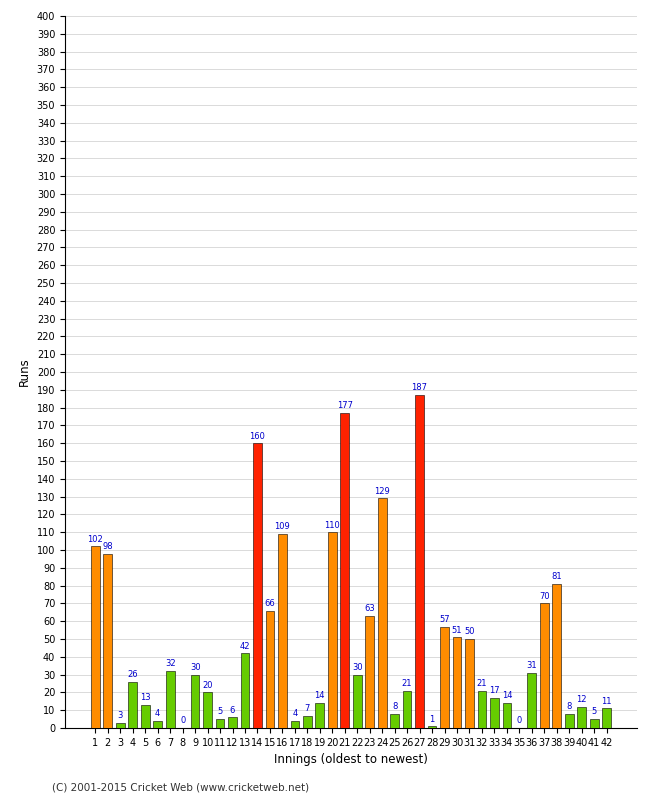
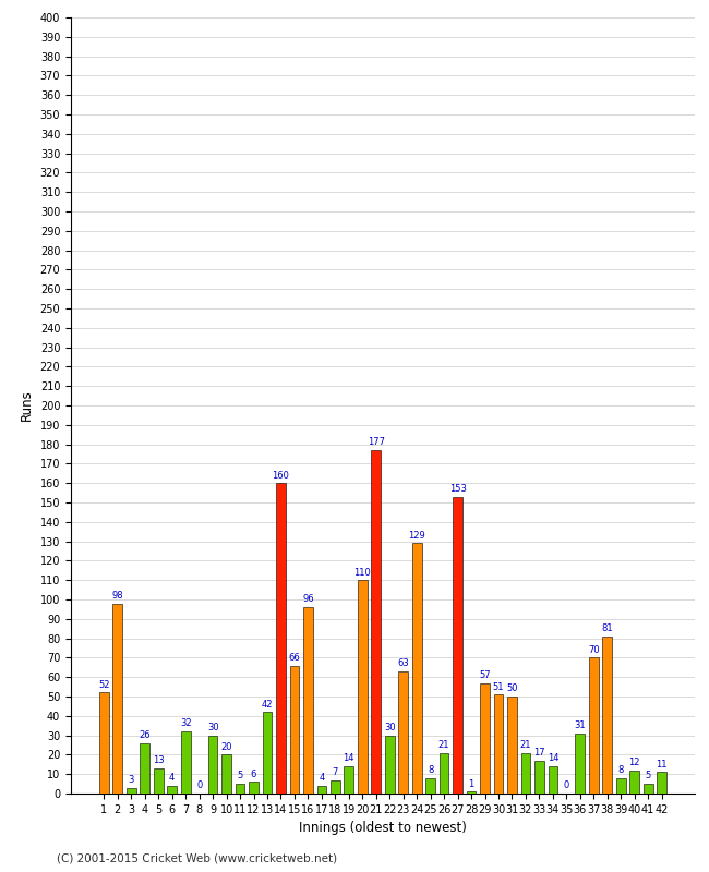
1: 102 -> 52
16: 109 -> 96
27: 187 -> 153
